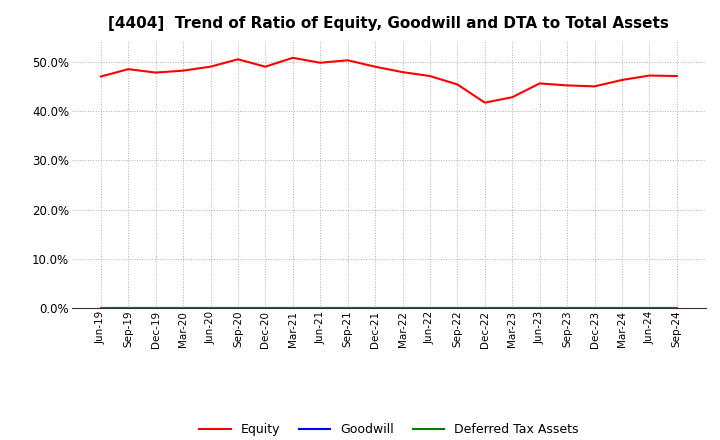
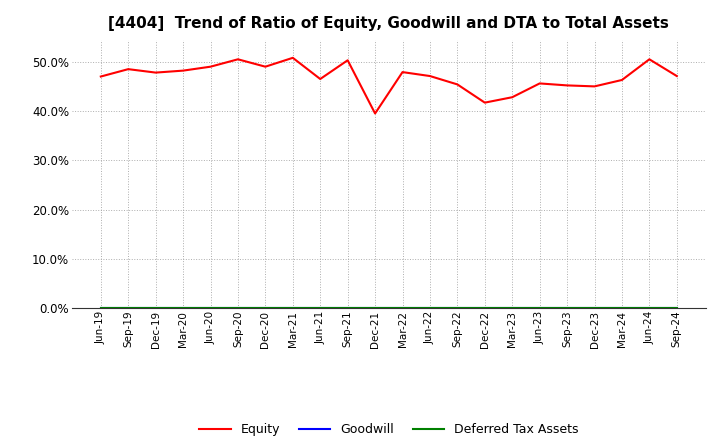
Equity/Jun-21: 49.8% -> 46.5%
Equity/Dec-21: 49.0% -> 39.5%
Equity/Jun-24: 47.2% -> 50.5%
